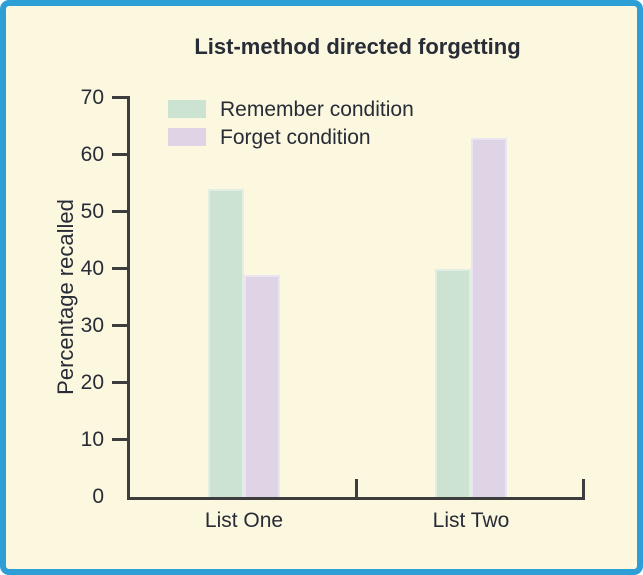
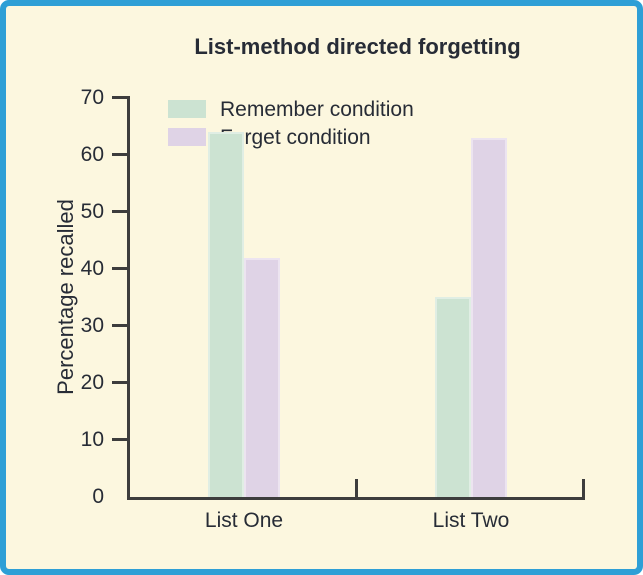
Remember condition/List One: 54 -> 64
Forget condition/List One: 39 -> 42
Remember condition/List Two: 40 -> 35
